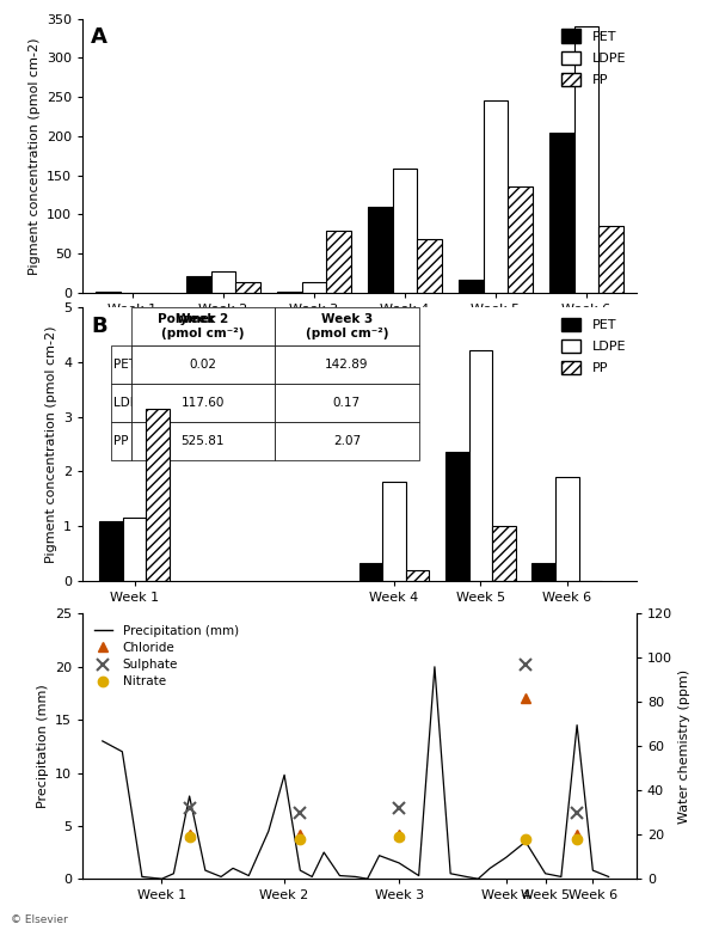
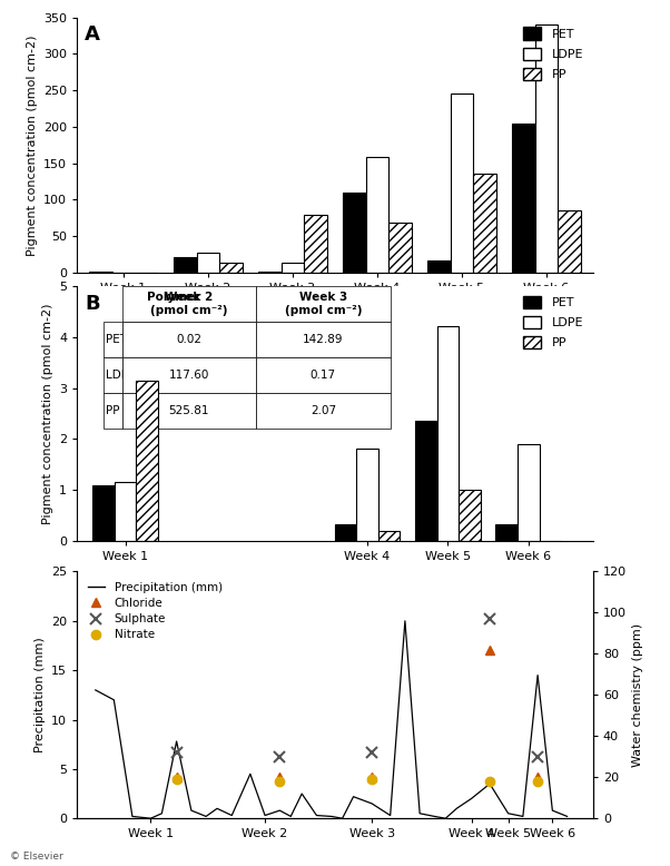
Precipitation (mm)/Week 2: 9.8 -> 0.3
